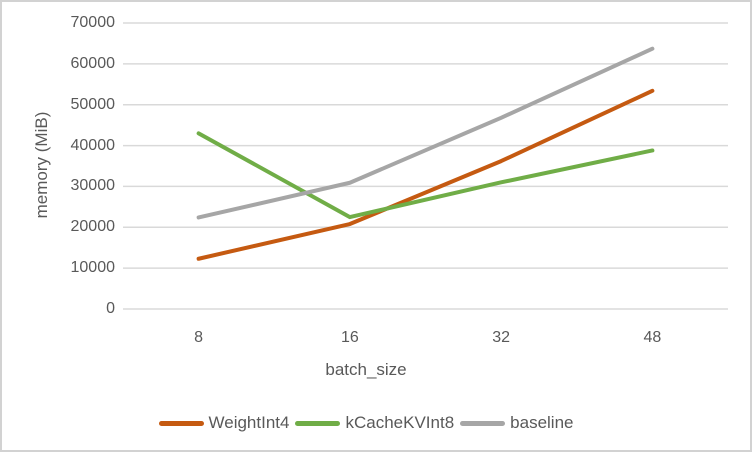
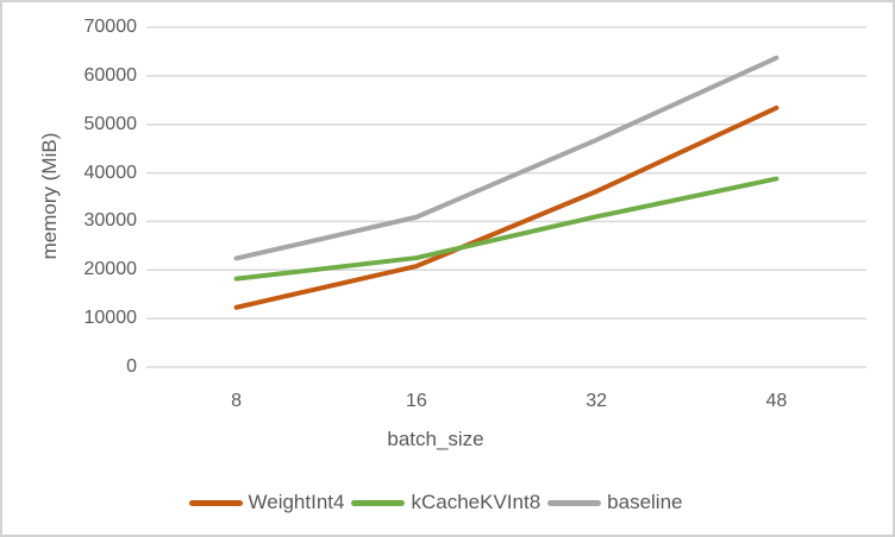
kCacheKVInt8/8: 43000 -> 18000
